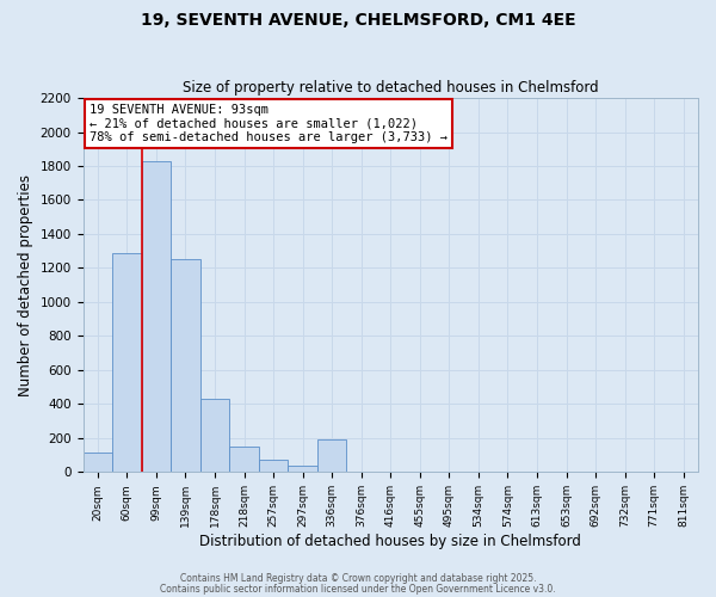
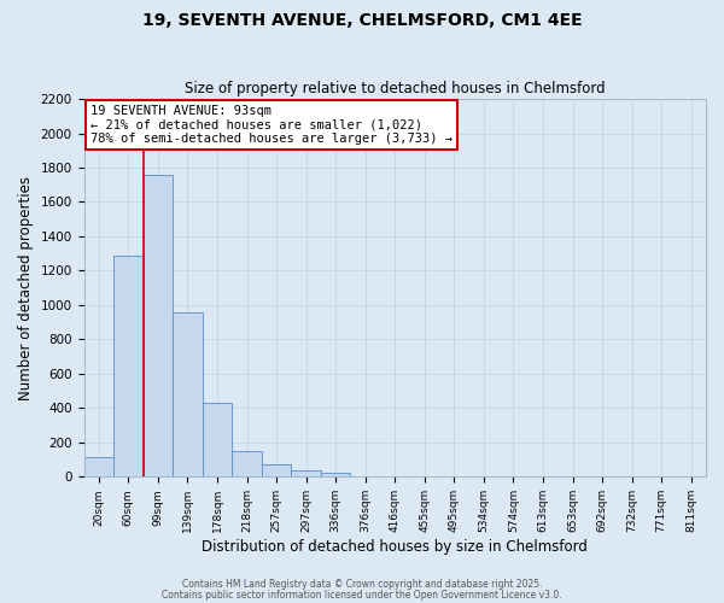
99sqm: 1830 -> 1760
139sqm: 1250 -> 960
336sqm: 190 -> 20
